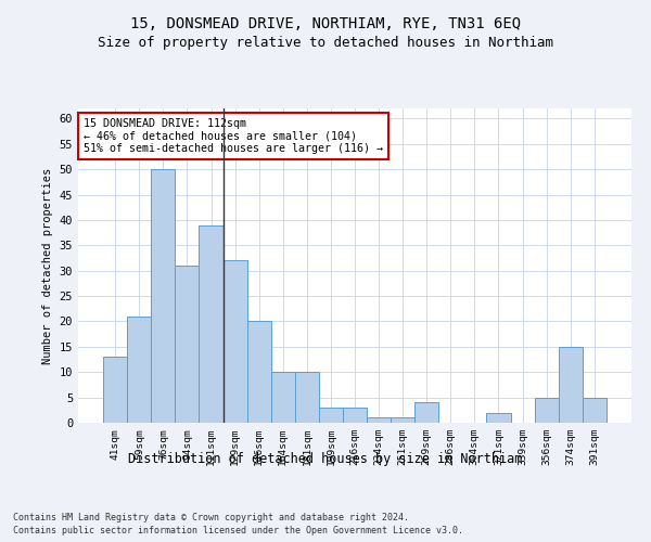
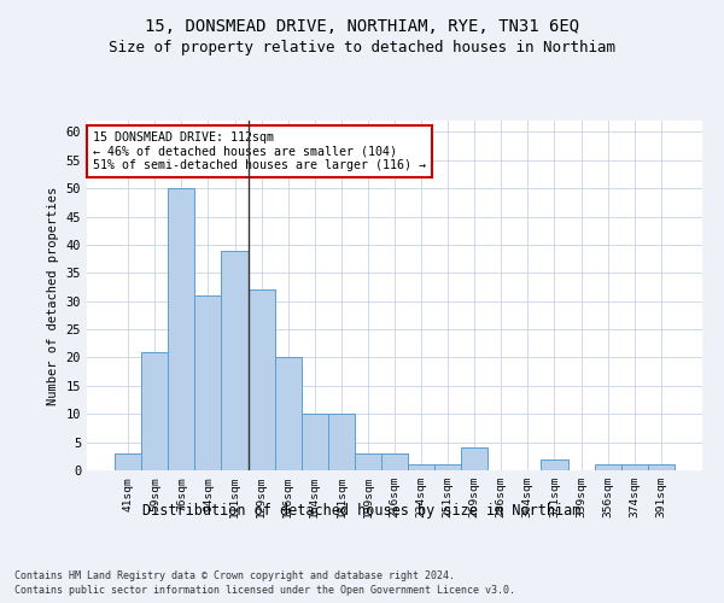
41sqm: 13 -> 3
356sqm: 5 -> 1
374sqm: 15 -> 1
391sqm: 5 -> 1
